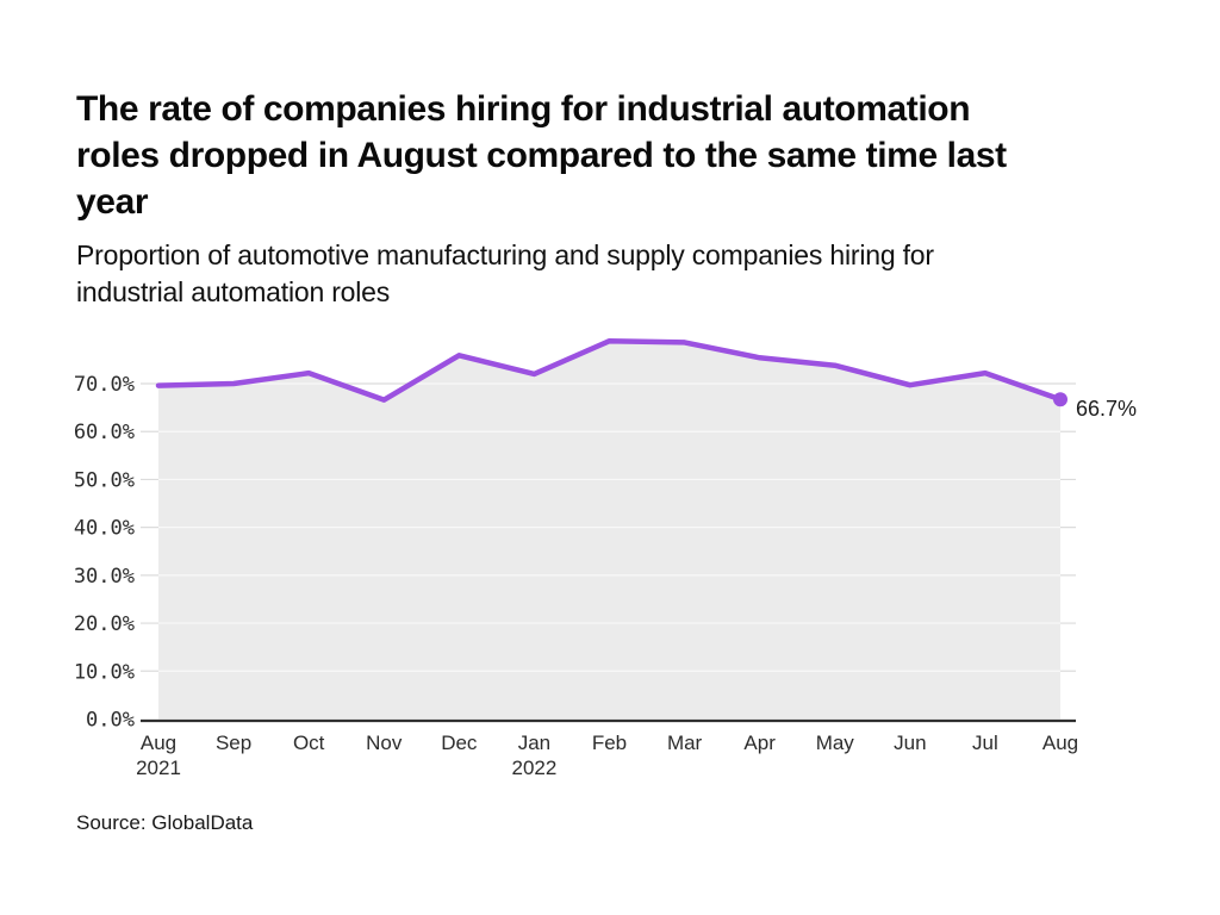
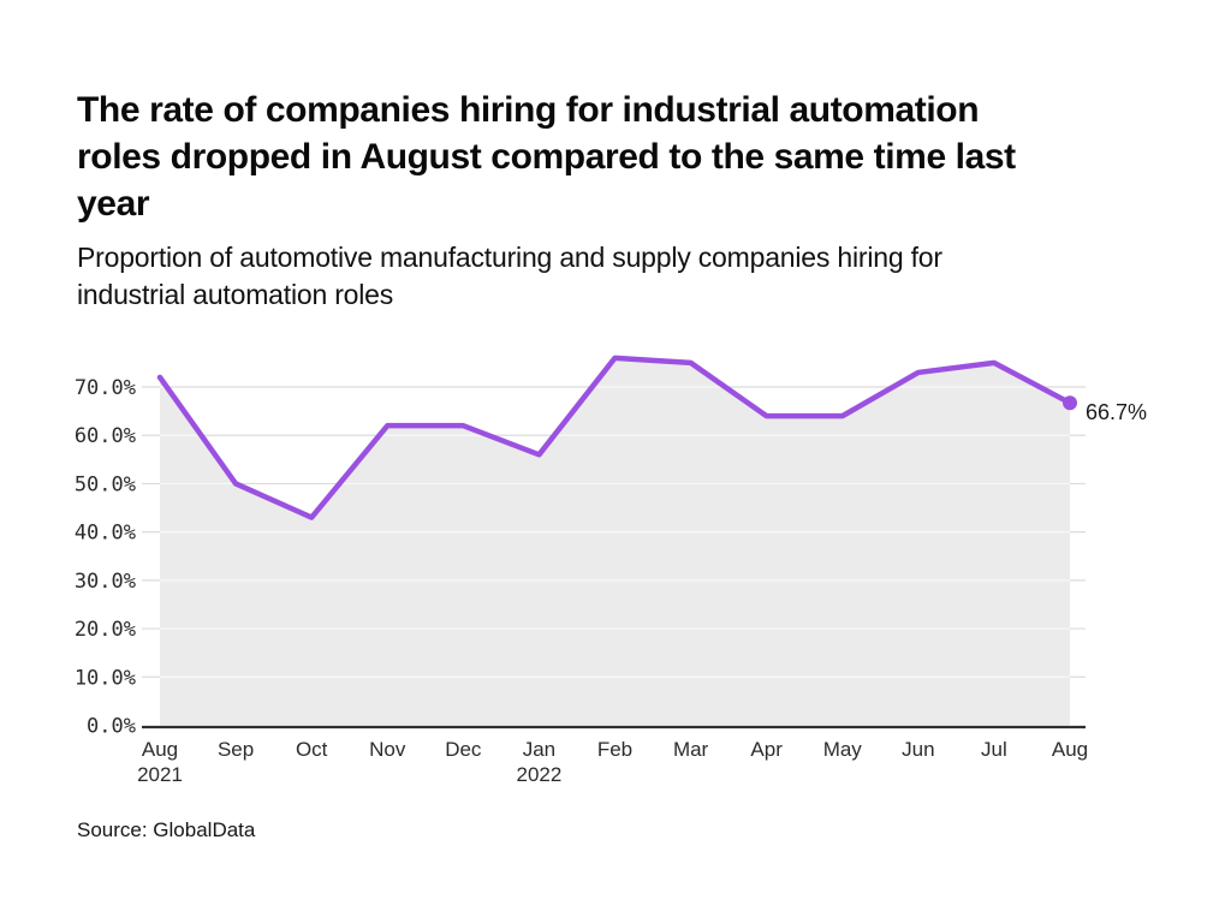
Aug 2021: 70% -> 72%
Sep: 70% -> 50%
Oct: 72% -> 43%
Nov: 67% -> 62%
Dec: 76% -> 62%
Jan 2022: 72% -> 56%
Feb: 79% -> 76%
Mar: 79% -> 75%
Apr: 75% -> 64%
May: 74% -> 64%
Jun: 70% -> 73%
Jul: 72% -> 75%
